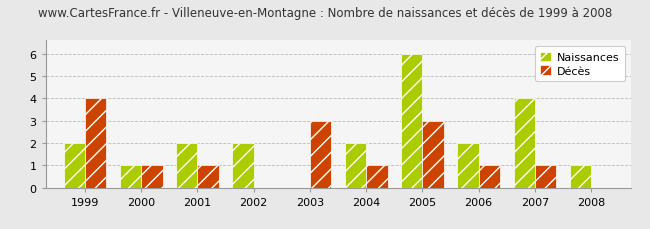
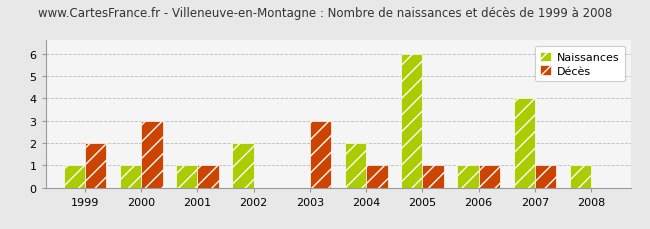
Naissances/1999: 2 -> 1
Décès/1999: 4 -> 2
Décès/2000: 1 -> 3
Naissances/2001: 2 -> 1
Décès/2005: 3 -> 1
Naissances/2006: 2 -> 1
